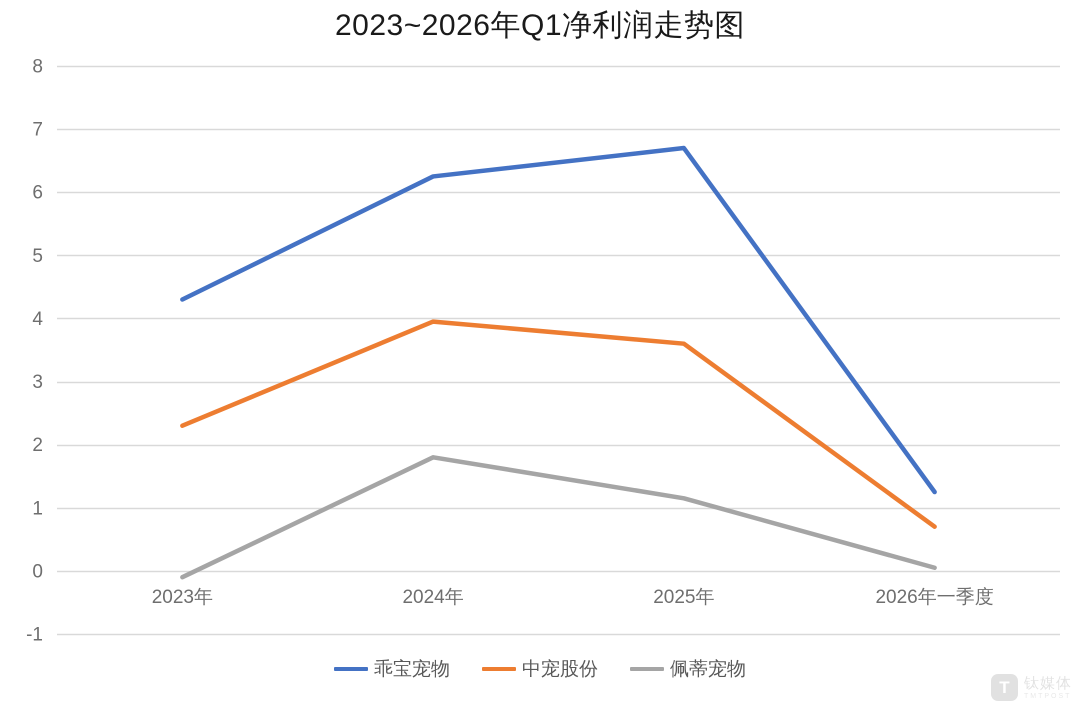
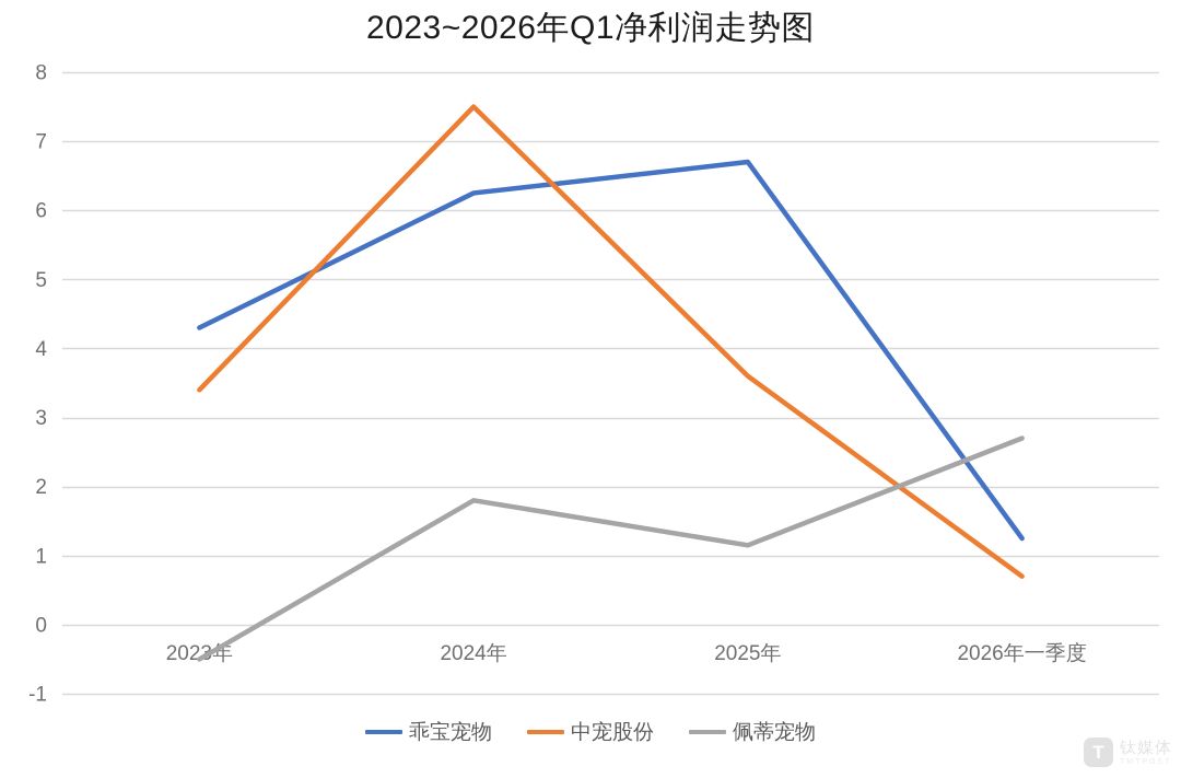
中宠股份/2023年: 2.3 -> 3.4
佩蒂宠物/2023年: -0.1 -> -0.5
中宠股份/2024年: 4.0 -> 7.5
佩蒂宠物/2026年一季度: 0.1 -> 2.7
